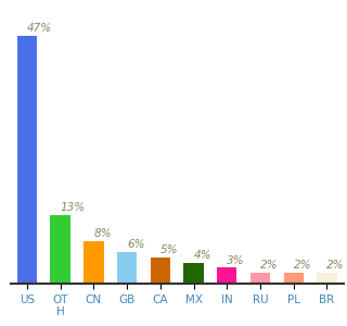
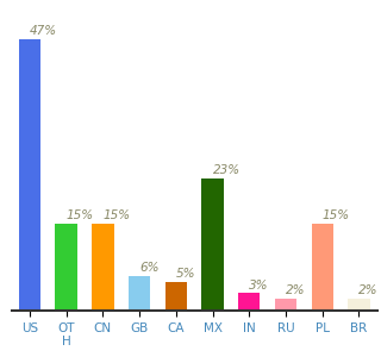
OT H: 13% -> 15%
CN: 8% -> 15%
MX: 4% -> 23%
PL: 2% -> 15%
